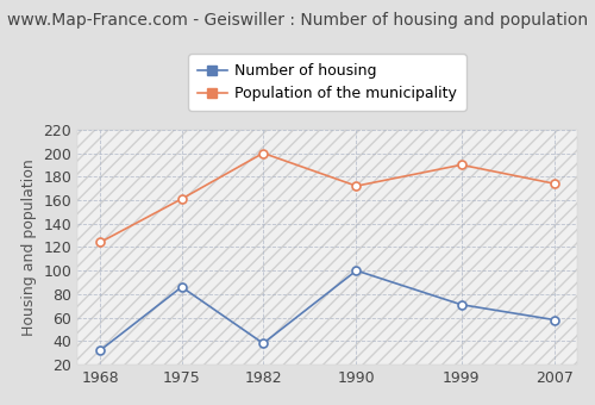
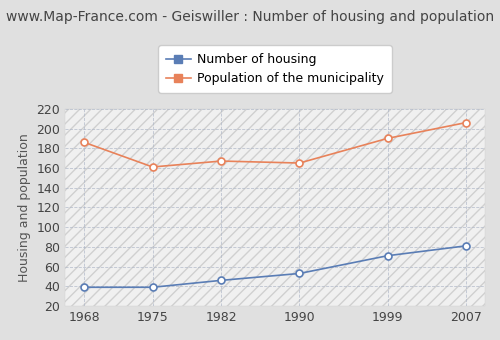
Number of housing/1968: 32 -> 39
Population of the municipality/1968: 124 -> 186
Number of housing/1975: 86 -> 39
Number of housing/1982: 38 -> 46
Population of the municipality/1982: 200 -> 167
Number of housing/1990: 100 -> 53
Population of the municipality/1990: 172 -> 165
Number of housing/2007: 58 -> 81
Population of the municipality/2007: 174 -> 206
